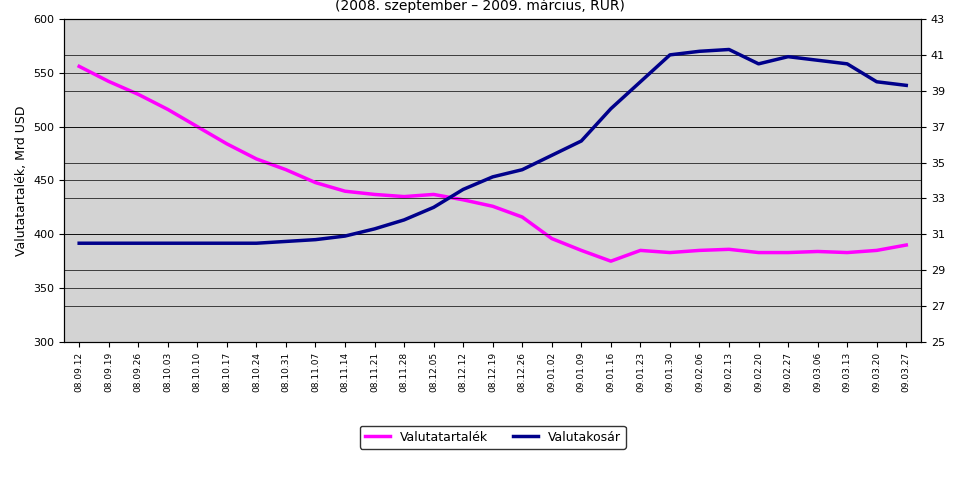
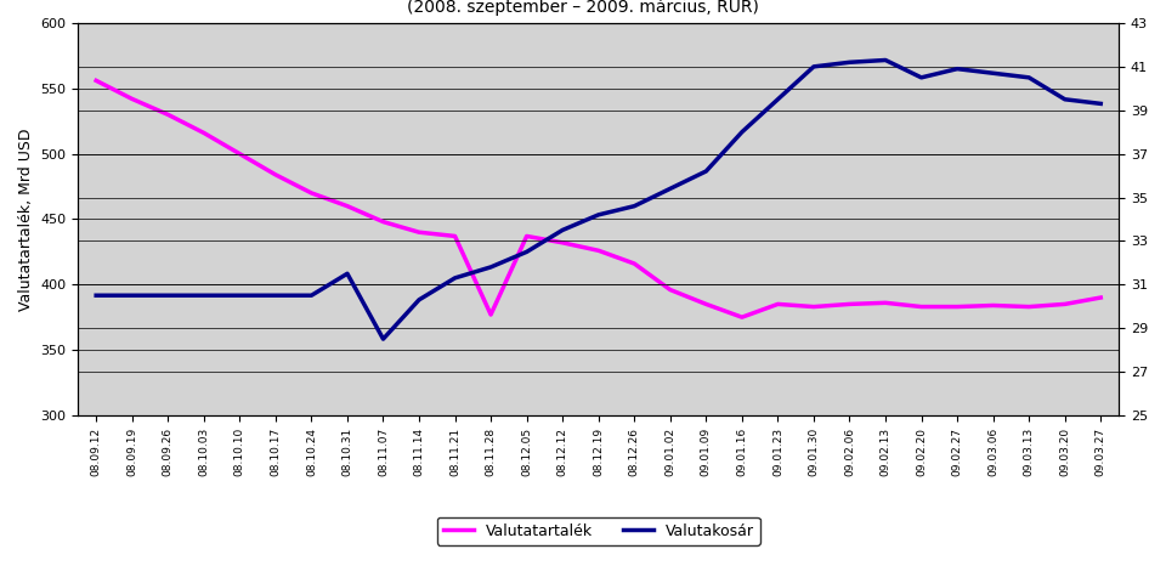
Valutakosár/08.10.31: 30.6 -> 31.5
Valutakosár/08.11.07: 30.7 -> 28.5
Valutakosár/08.11.14: 30.9 -> 30.3
Valutatartalék/08.11.28: 435 -> 377
